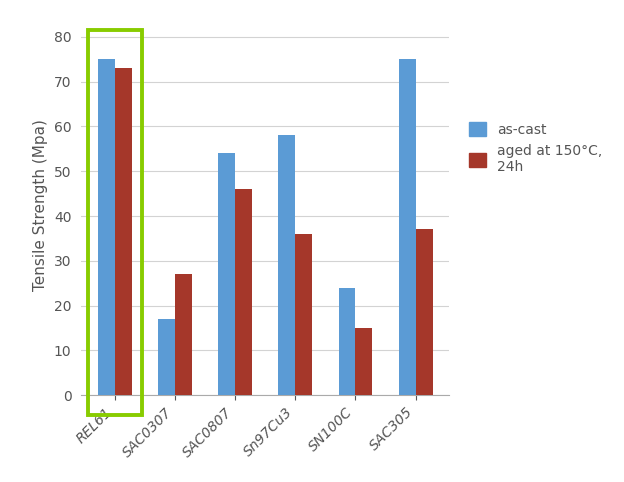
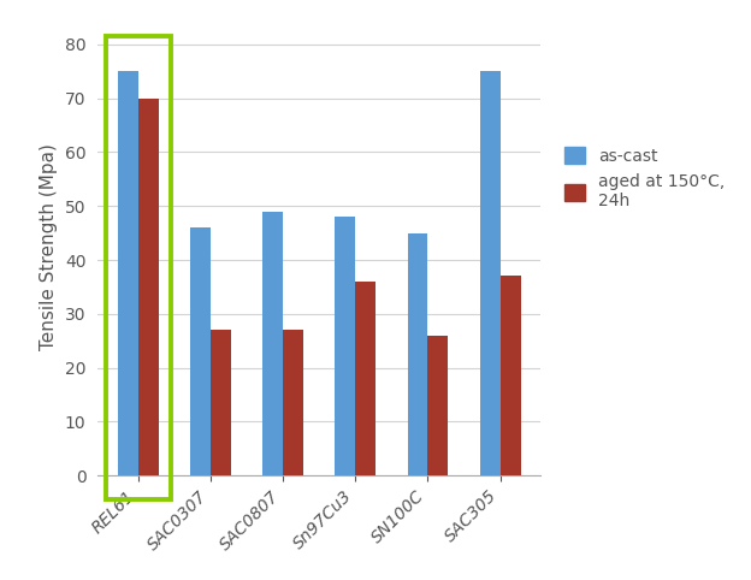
aged at 150°C, 24h/REL61: 73 -> 70
as-cast/SAC0307: 17 -> 46
as-cast/SAC0807: 54 -> 49
aged at 150°C, 24h/SAC0807: 46 -> 27
as-cast/Sn97Cu3: 58 -> 48
as-cast/SN100C: 24 -> 45
aged at 150°C, 24h/SN100C: 15 -> 26
